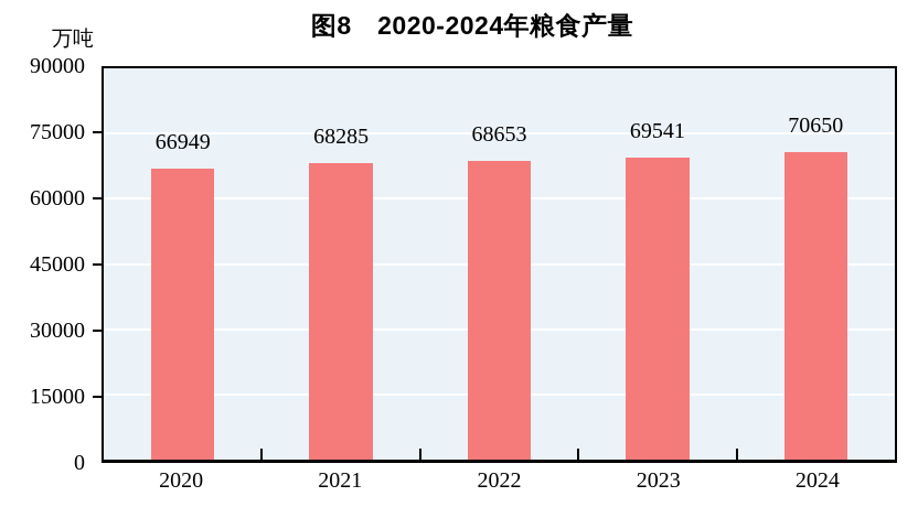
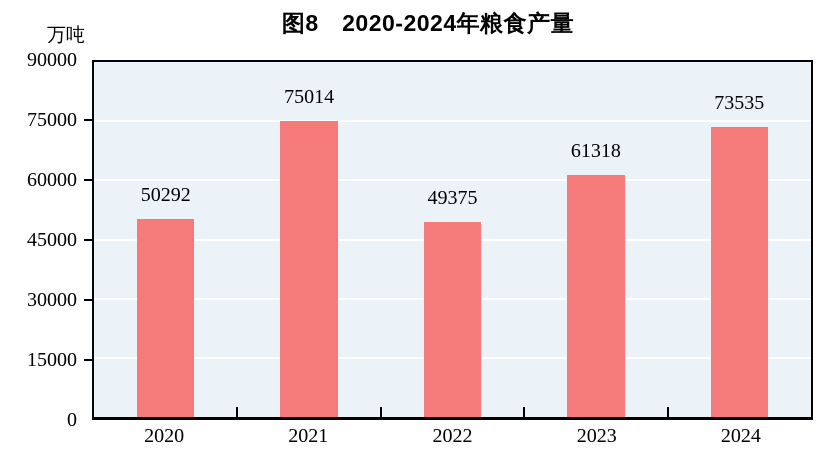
2020: 66949 -> 50292
2021: 68285 -> 75014
2022: 68653 -> 49375
2023: 69541 -> 61318
2024: 70650 -> 73535
